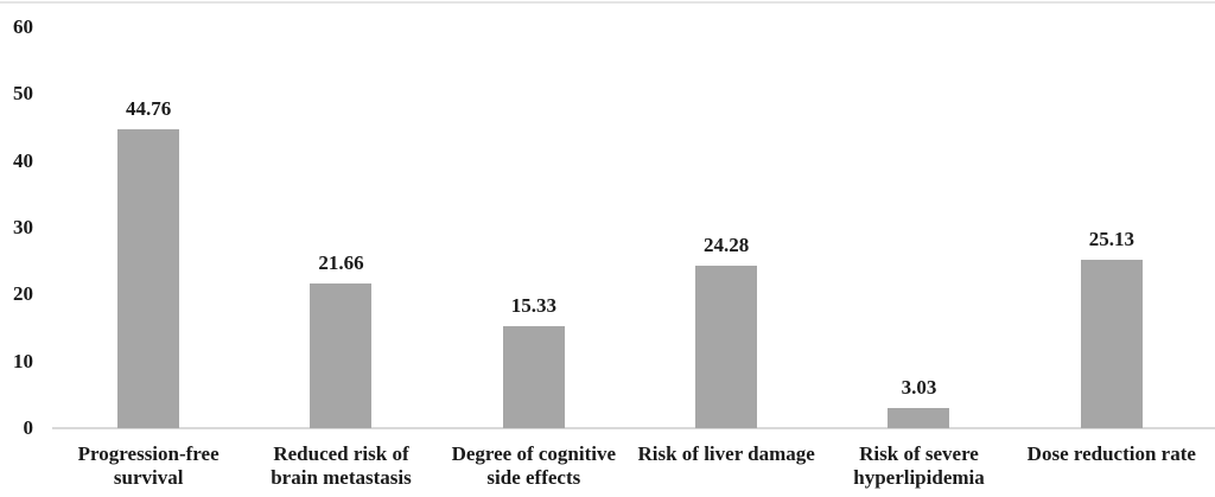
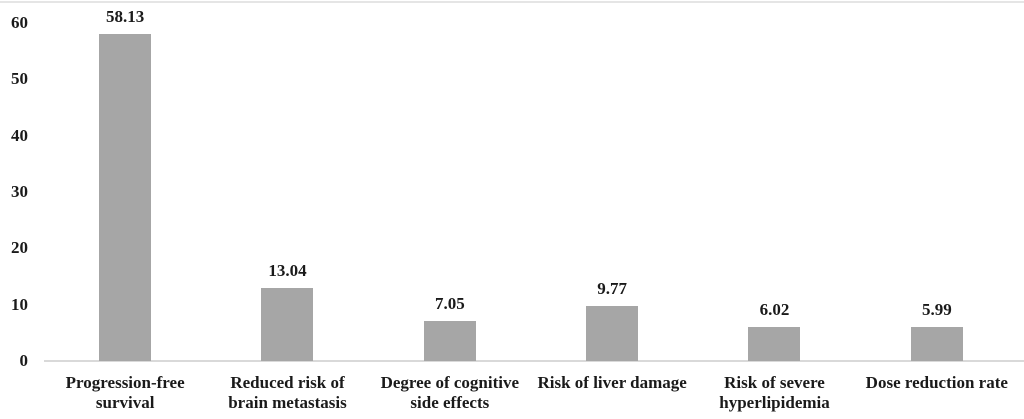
Progression-free survival: 44.76 -> 58.13
Reduced risk of brain metastasis: 21.66 -> 13.04
Degree of cognitive side effects: 15.33 -> 7.05
Risk of liver damage: 24.28 -> 9.77
Risk of severe hyperlipidemia: 3.03 -> 6.02
Dose reduction rate: 25.13 -> 5.99
